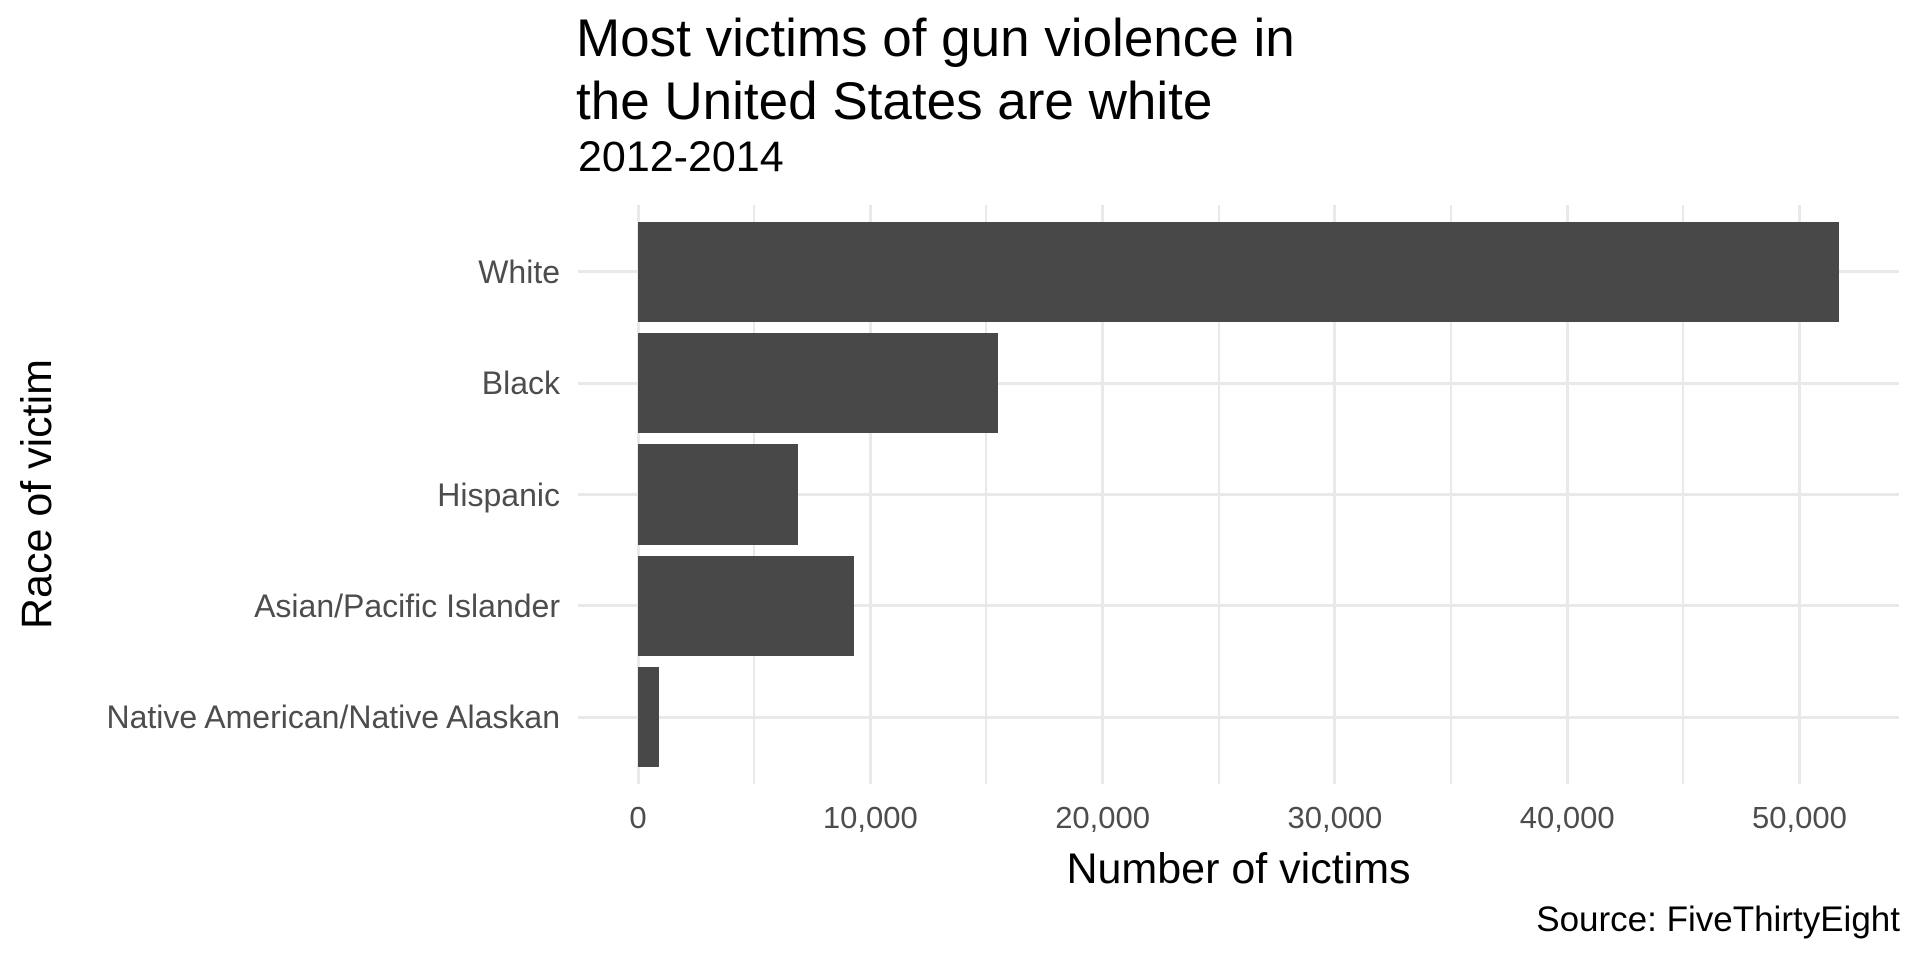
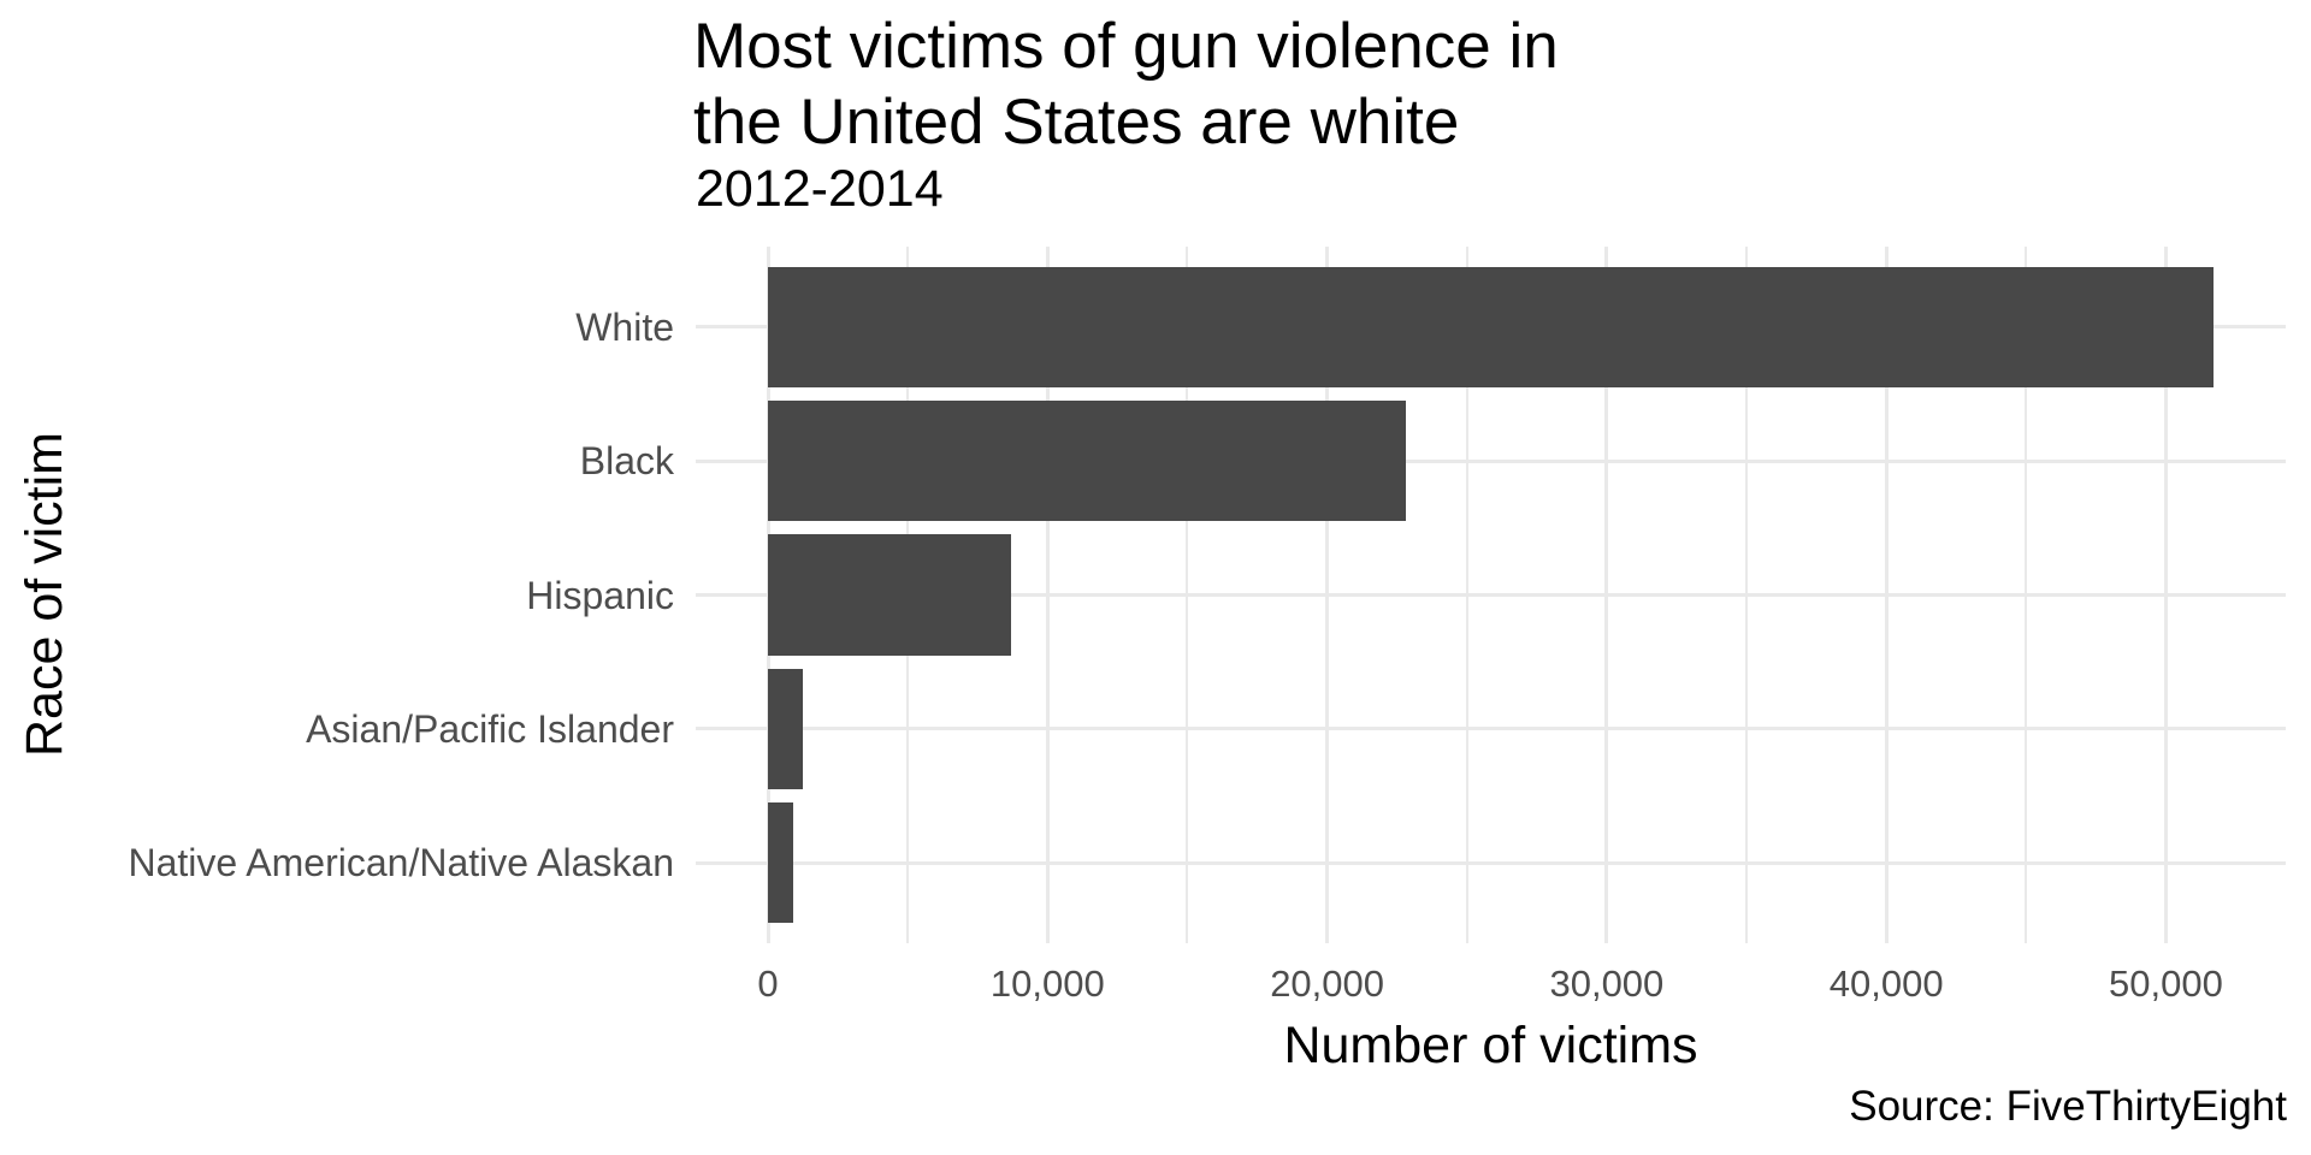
Black: 15500 -> 22800
Hispanic: 6900 -> 8700
Asian/Pacific Islander: 9300 -> 1200
